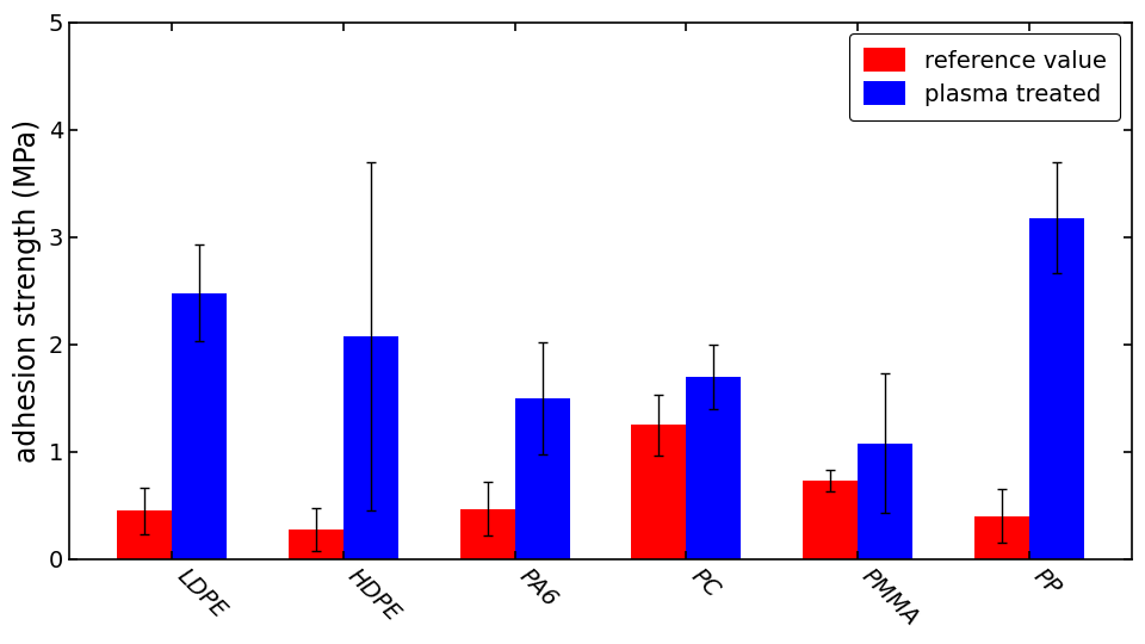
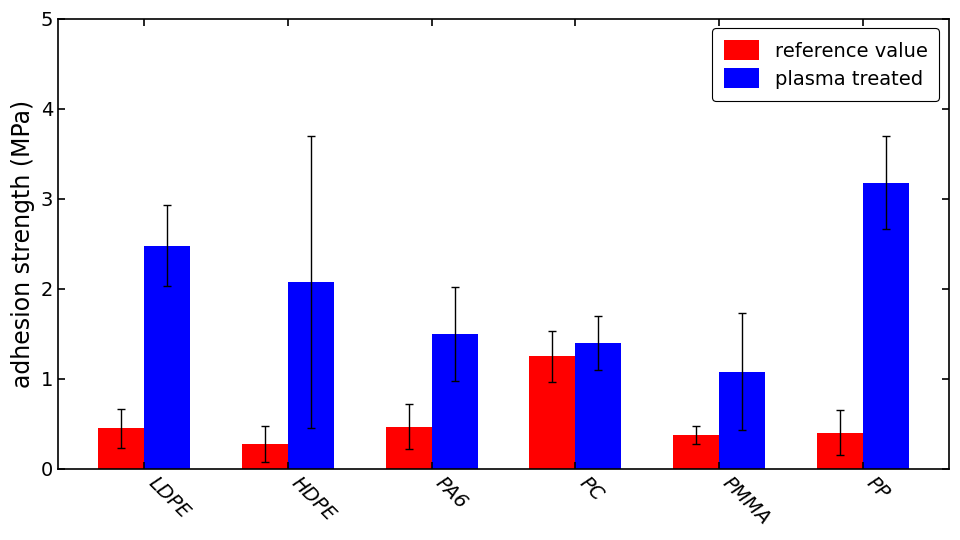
plasma treated/PC: 1.70 -> 1.40
reference value/PMMA: 0.73 -> 0.38
